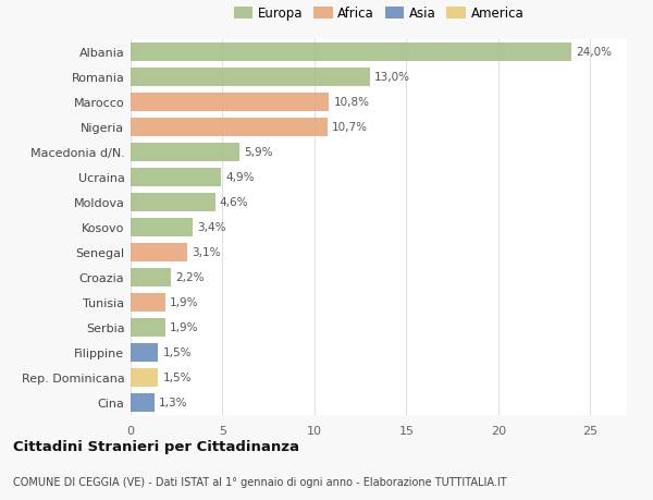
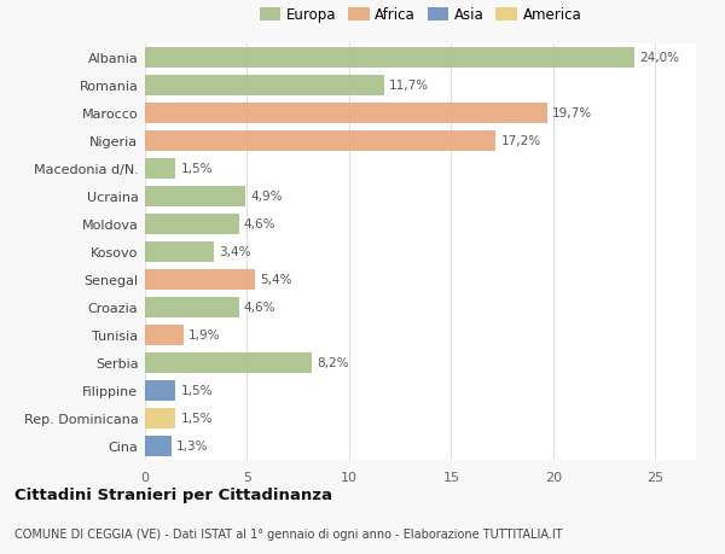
Romania: 13,0% -> 11,7%
Marocco: 10,8% -> 19,7%
Nigeria: 10,7% -> 17,2%
Macedonia d/N.: 5,9% -> 1,5%
Senegal: 3,1% -> 5,4%
Croazia: 2,2% -> 4,6%
Serbia: 1,9% -> 8,2%
